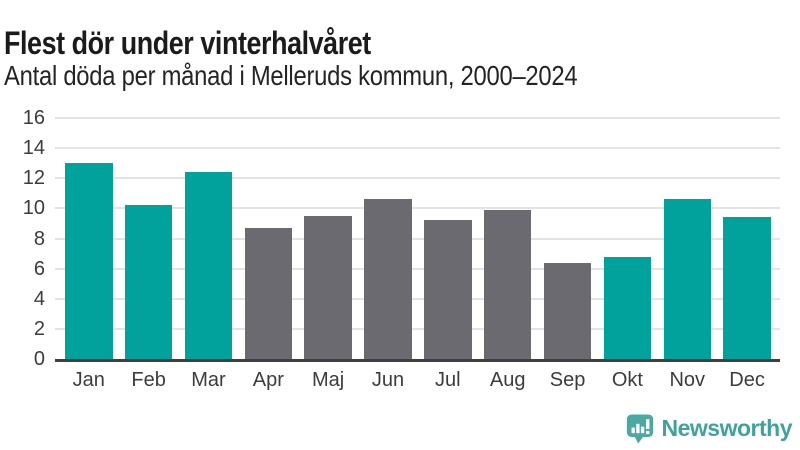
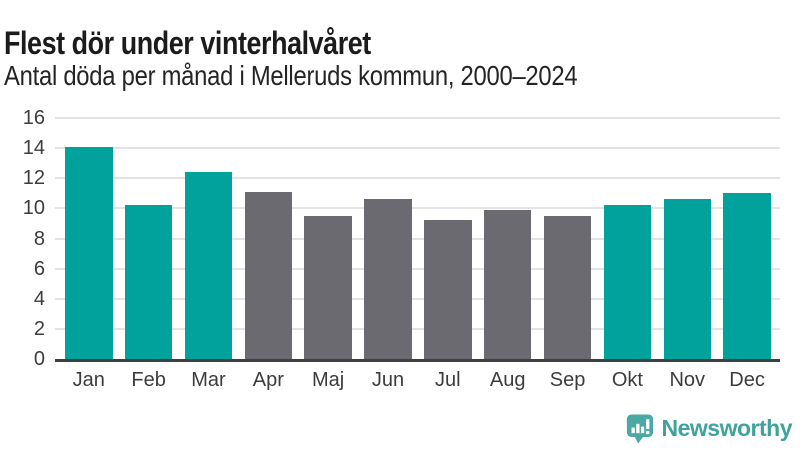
Jan: 13.0 -> 14.1
Apr: 8.7 -> 11.1
Sep: 6.4 -> 9.5
Okt: 6.8 -> 10.2
Dec: 9.4 -> 11.0
